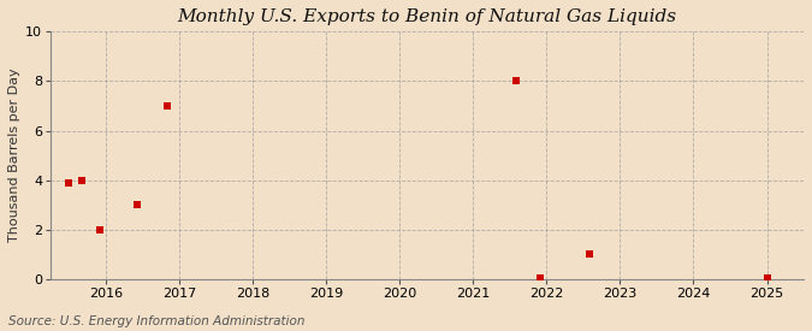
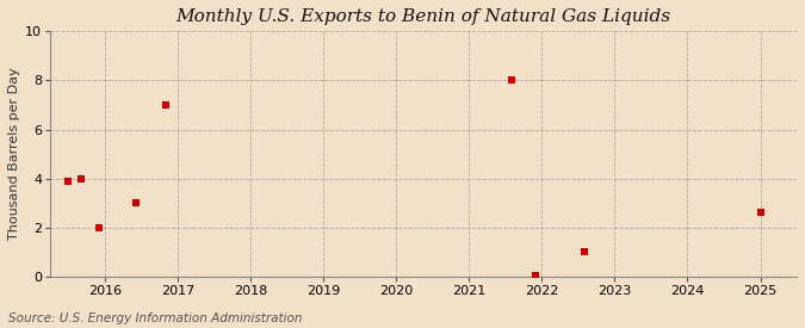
2025: 0.05 -> 2.60
